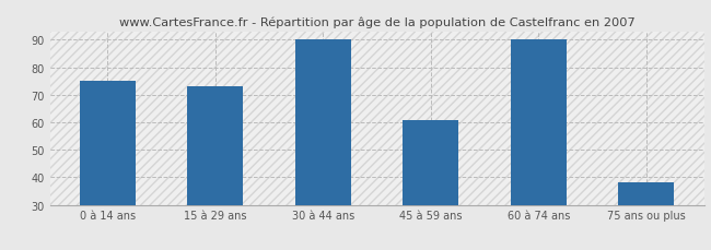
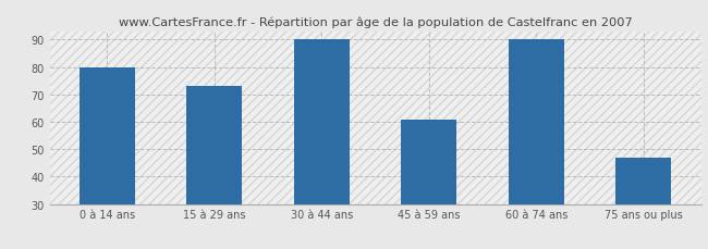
0 à 14 ans: 75 -> 80
75 ans ou plus: 38 -> 47
